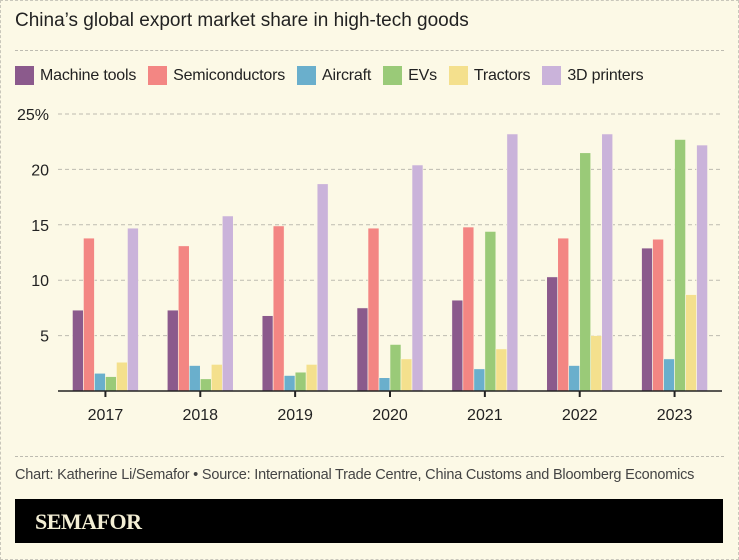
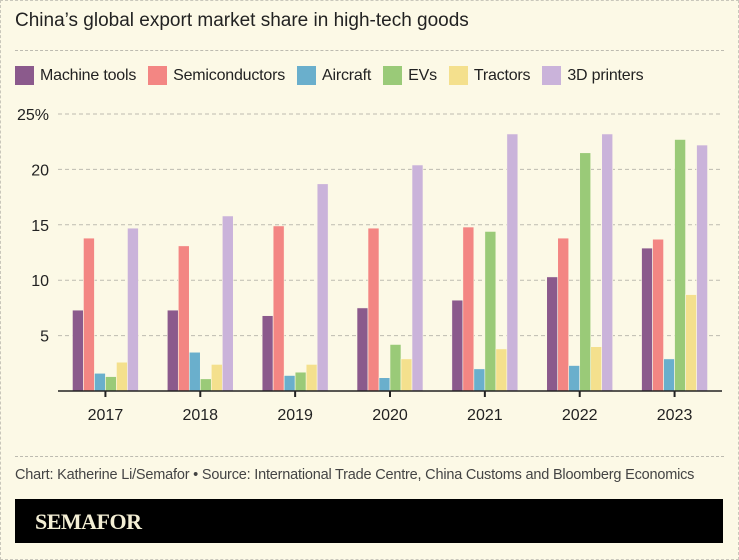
Aircraft/2018: 2.3% -> 3.5%
Tractors/2022: 5.0% -> 4.0%
